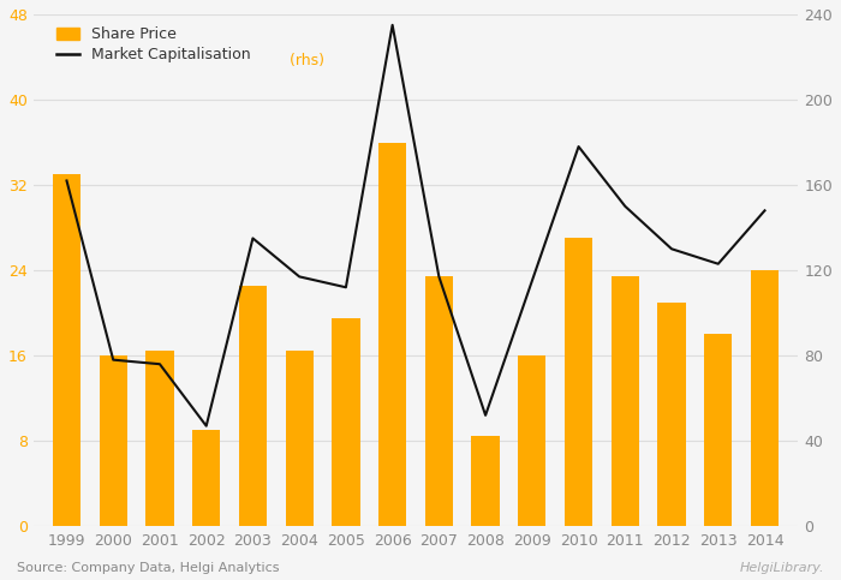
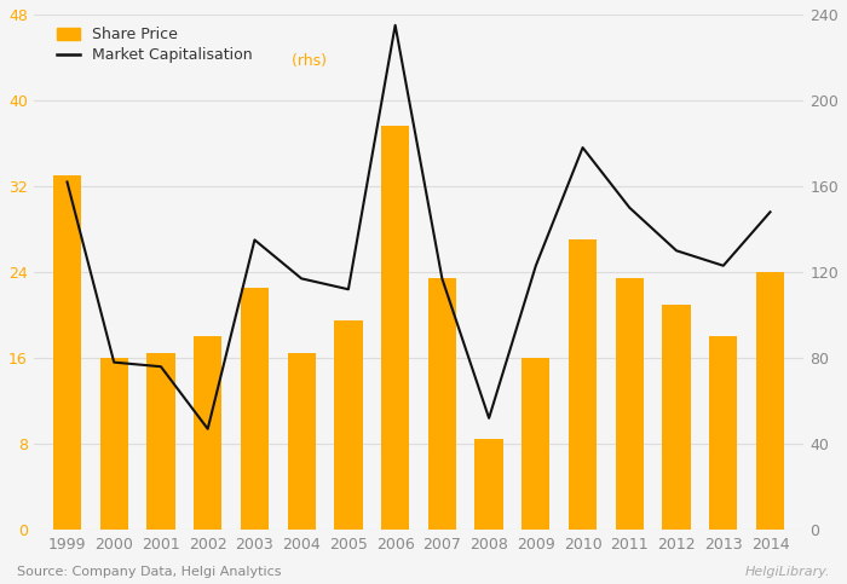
Share Price/2002: 9.0 -> 18.0
Share Price/2006: 36.0 -> 37.6
Market Capitalisation/2009: 115 -> 123
